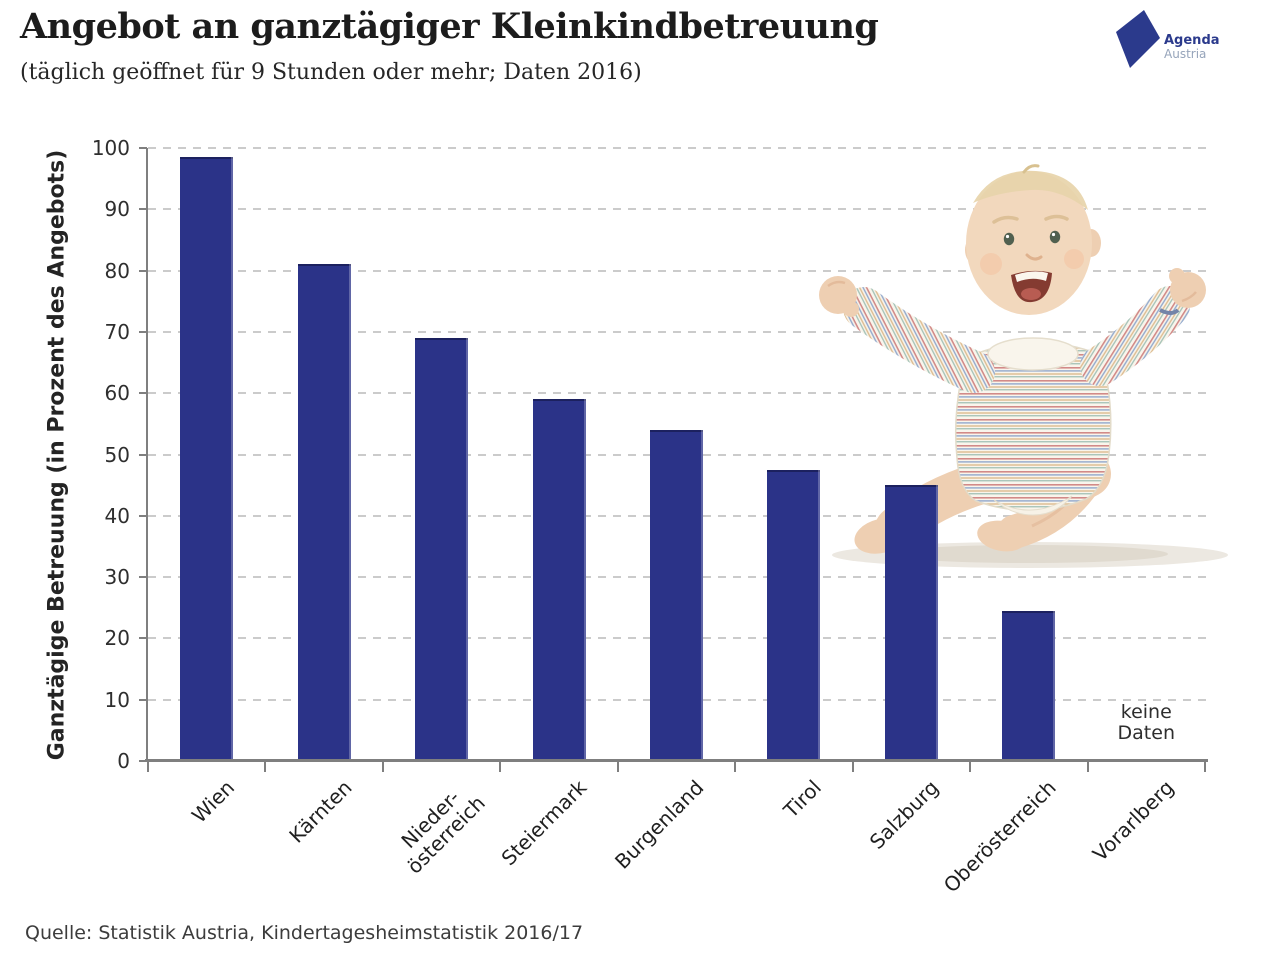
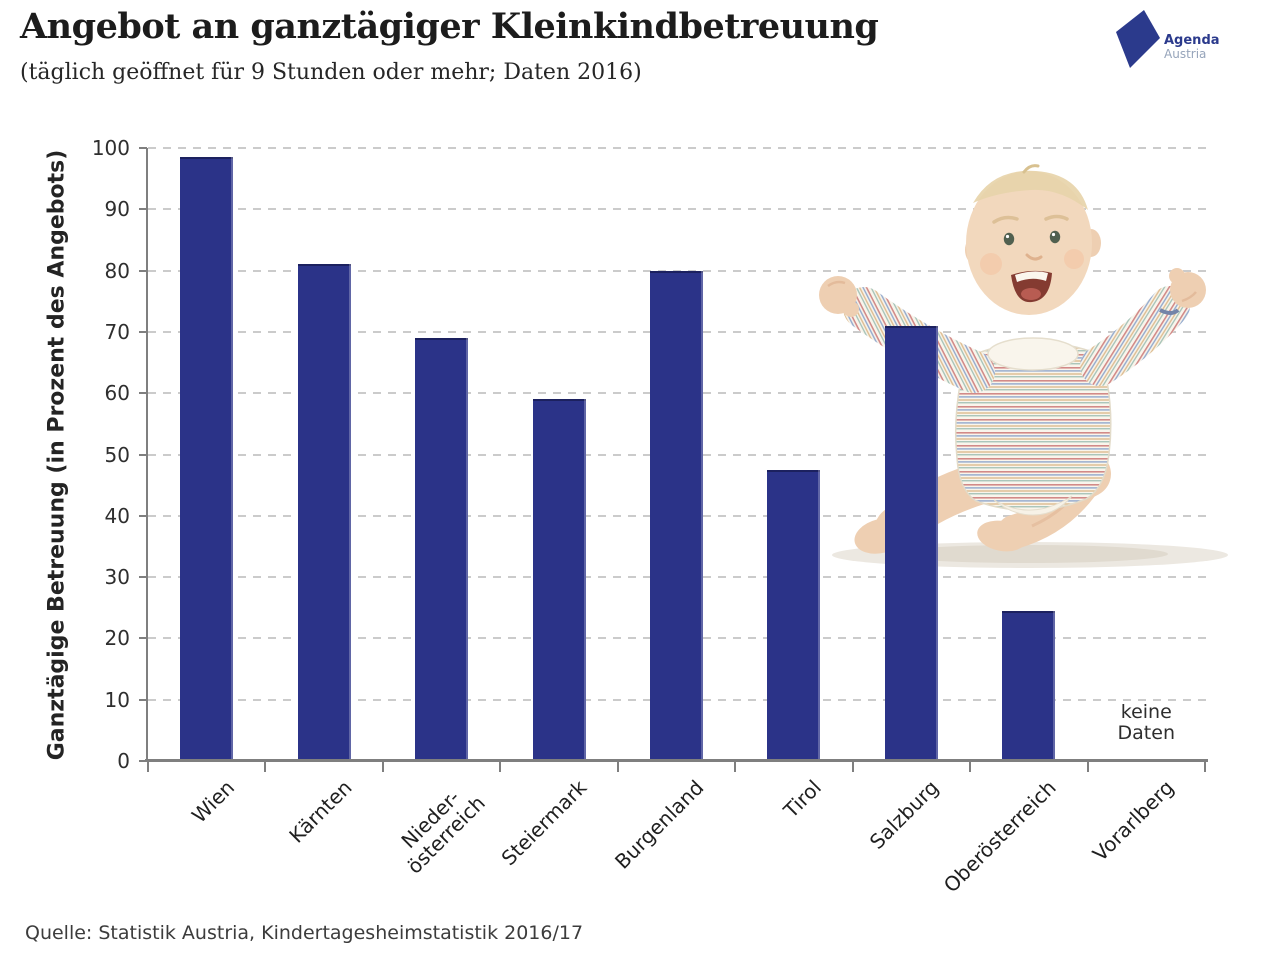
Burgenland: 54 -> 80
Salzburg: 45 -> 71
